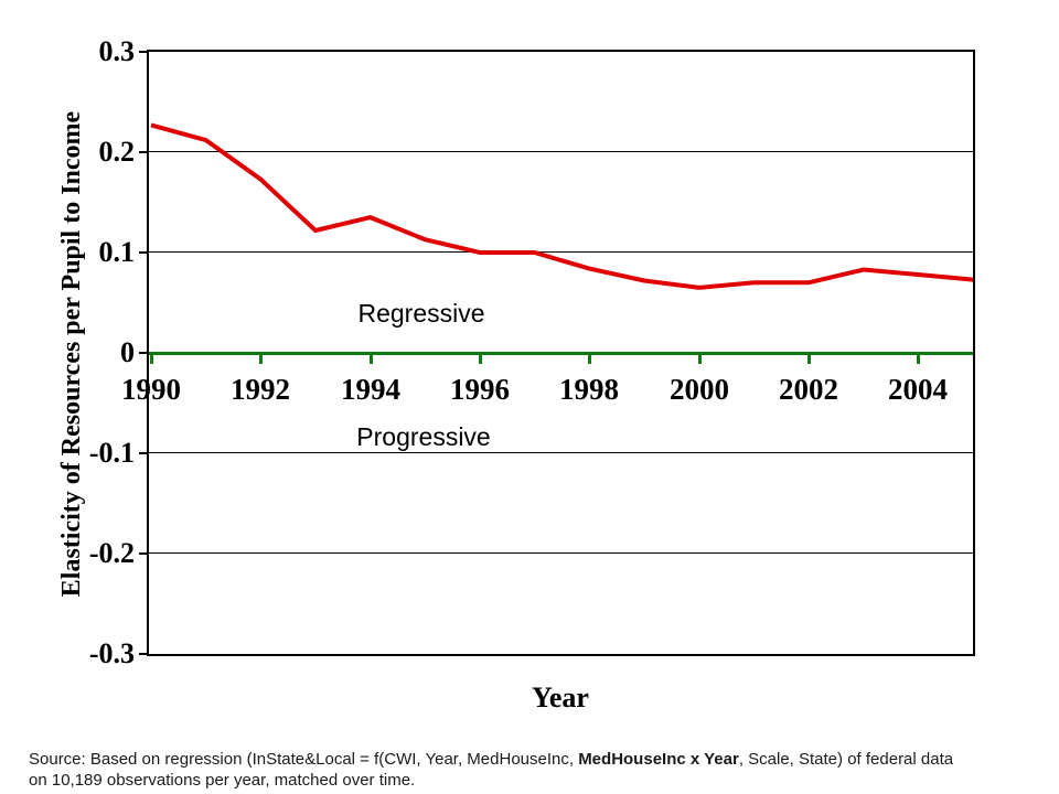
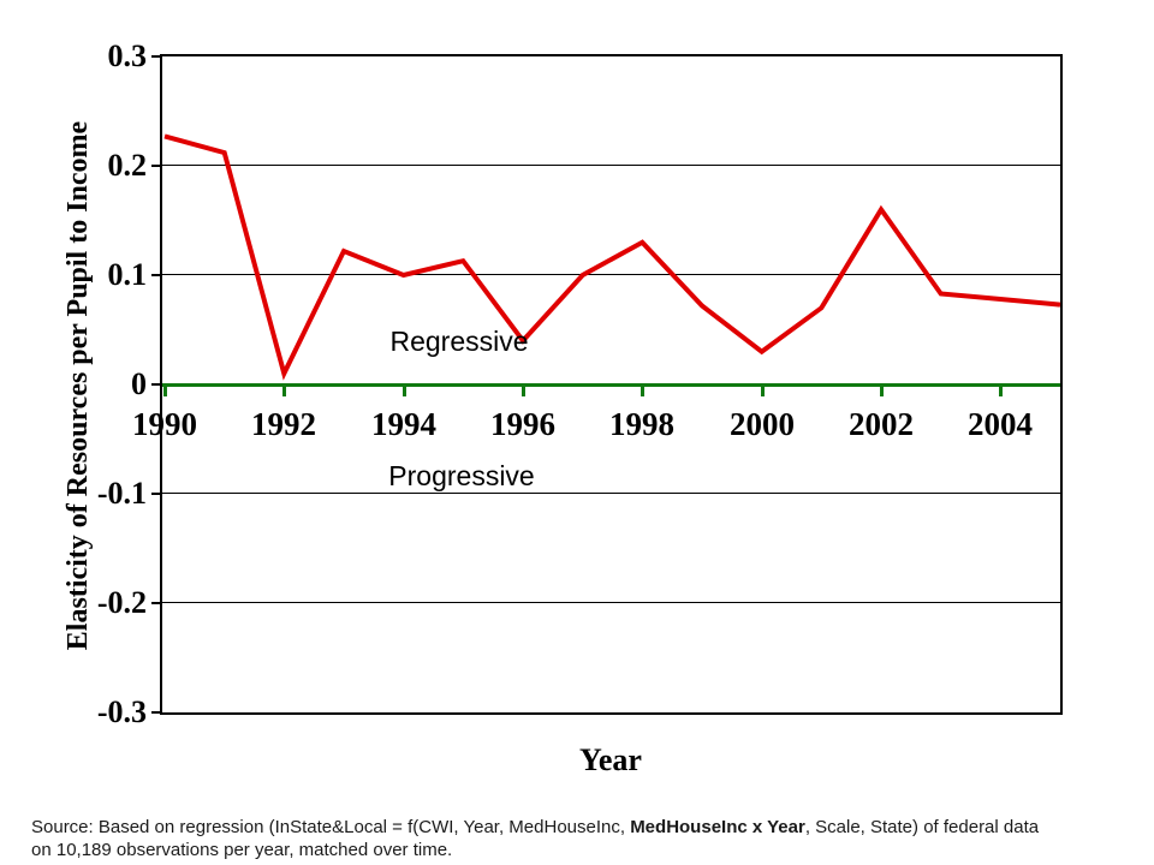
1992: 0.17 -> 0.01
1994: 0.14 -> 0.10
1996: 0.10 -> 0.04
1998: 0.08 -> 0.13
2000: 0.07 -> 0.03
2002: 0.07 -> 0.16
